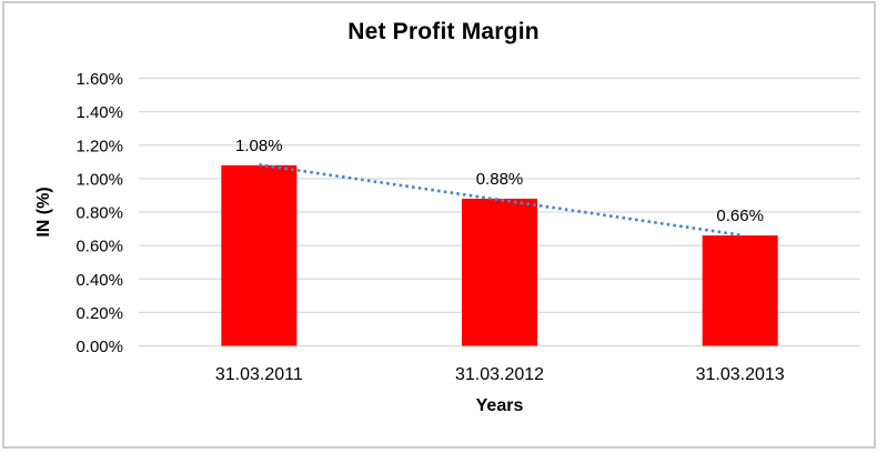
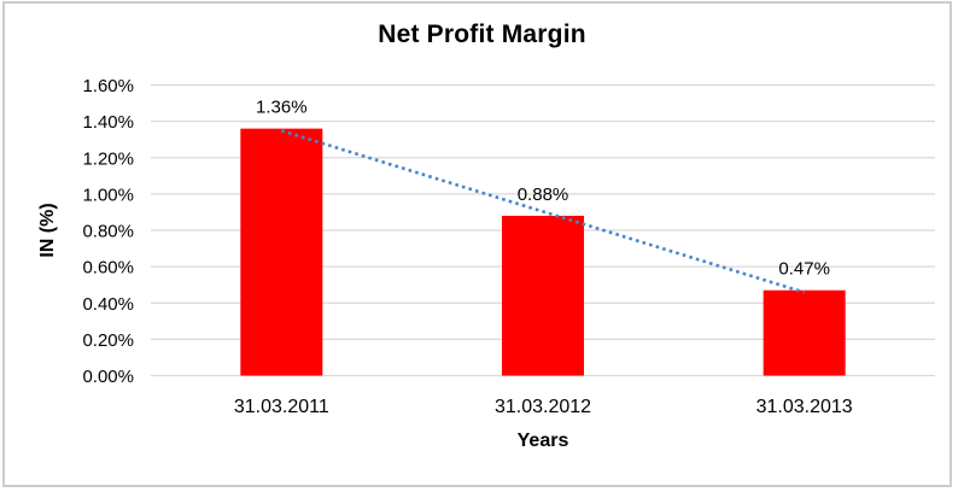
31.03.2011: 1.08% -> 1.36%
31.03.2013: 0.66% -> 0.47%
